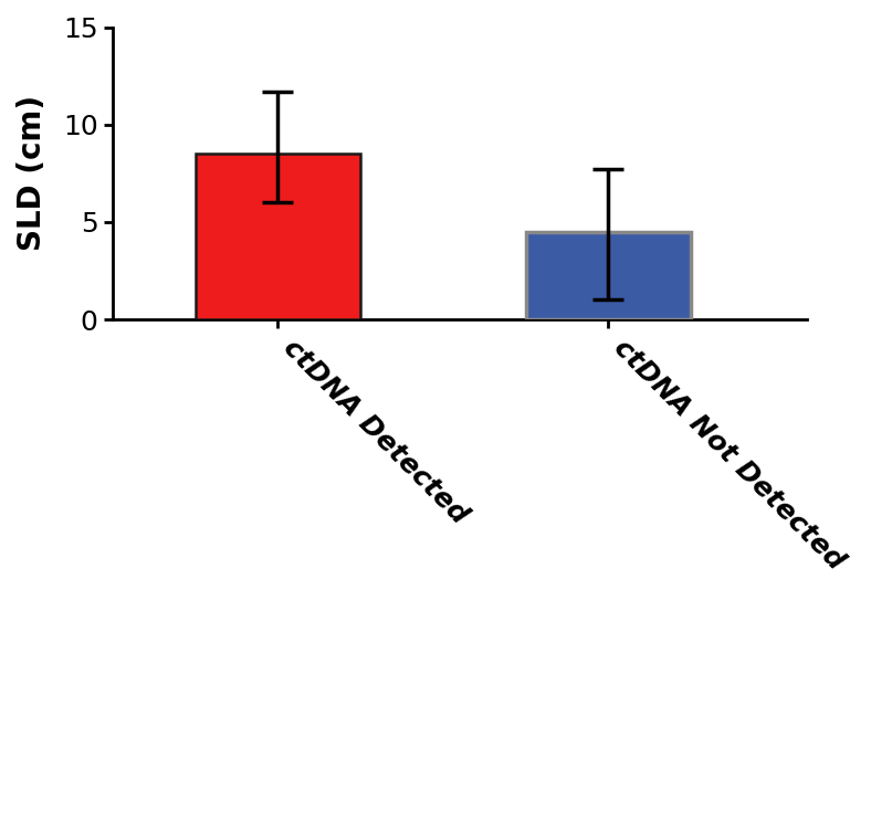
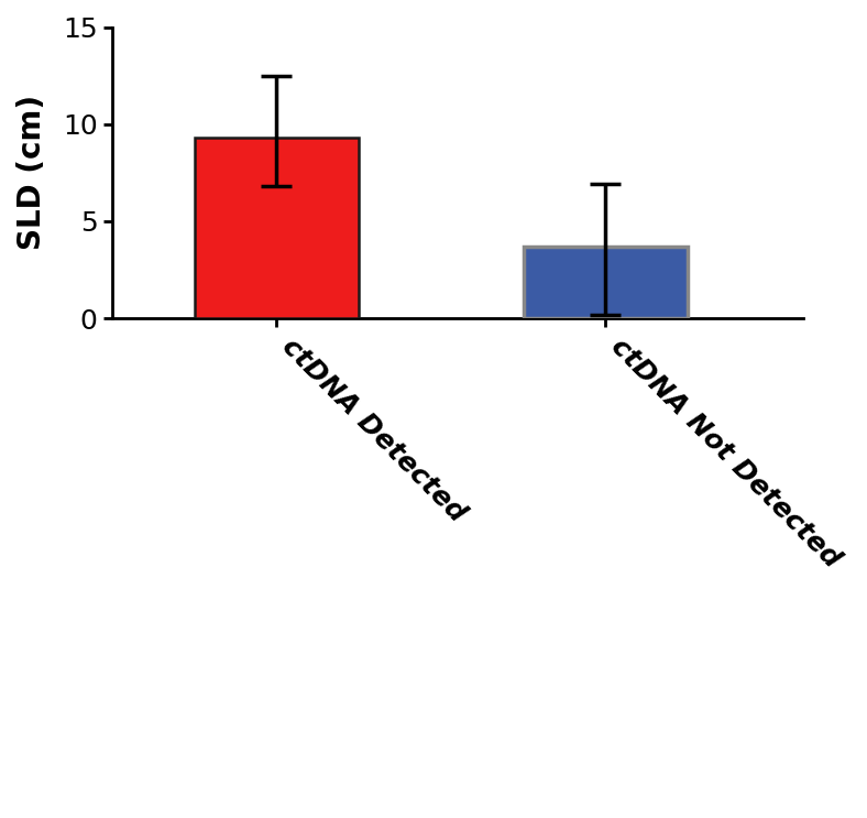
ctDNA Detected: 8.5 -> 9.3
ctDNA Not Detected: 4.5 -> 3.7
